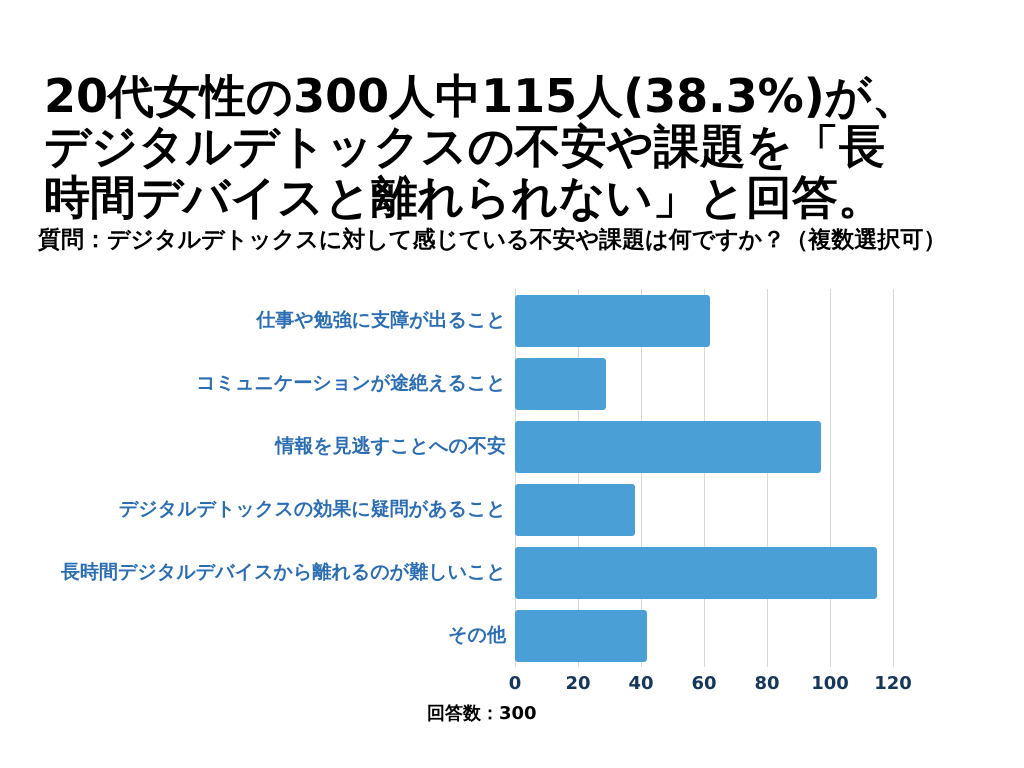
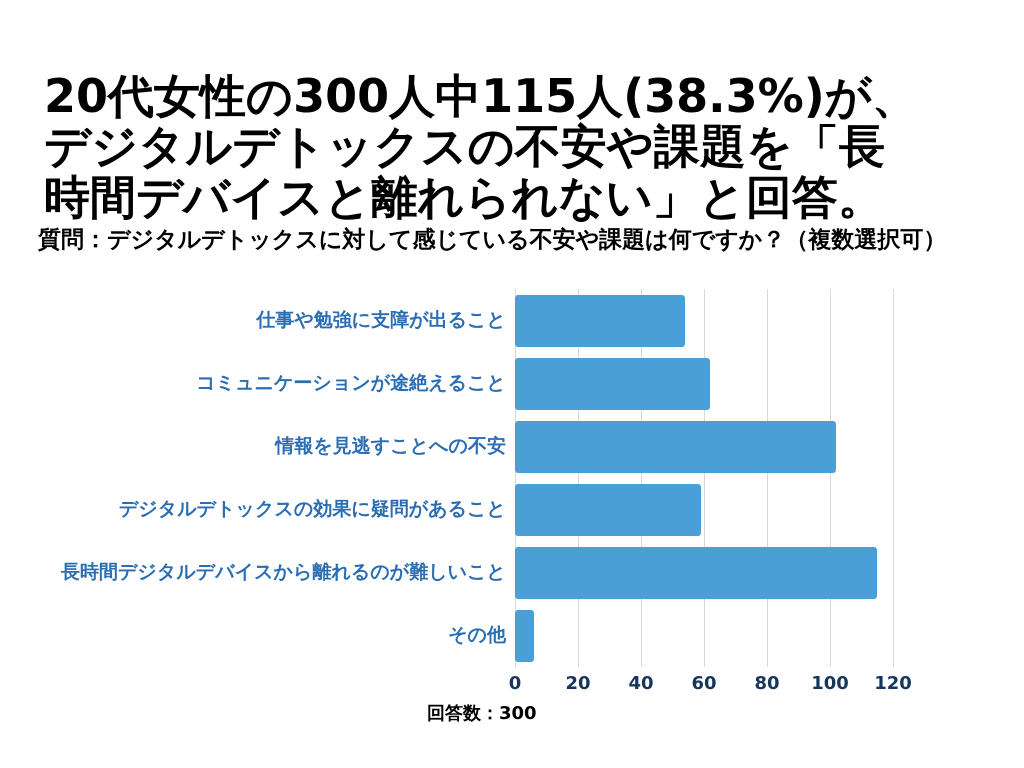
仕事や勉強に支障が出ること: 62 -> 54
コミュニケーションが途絶えること: 29 -> 62
情報を見逃すことへの不安: 97 -> 102
デジタルデトックスの効果に疑問があること: 38 -> 59
その他: 42 -> 6
